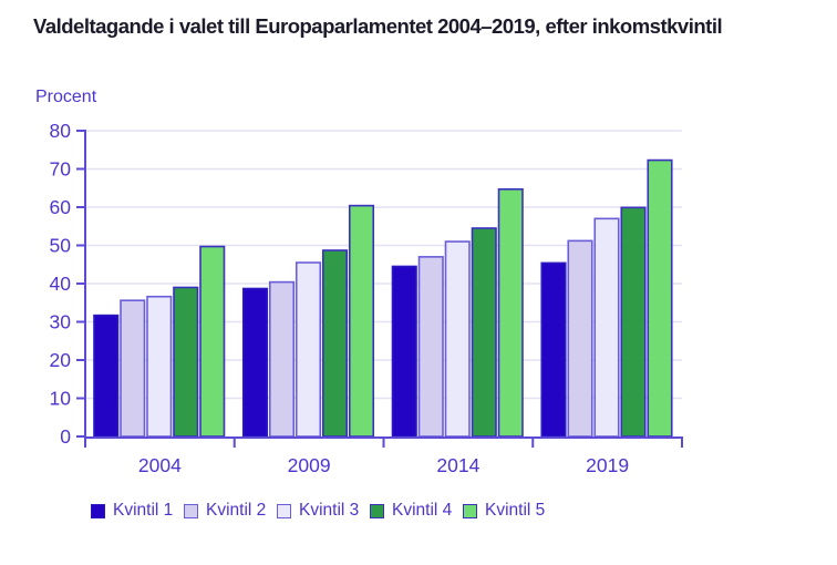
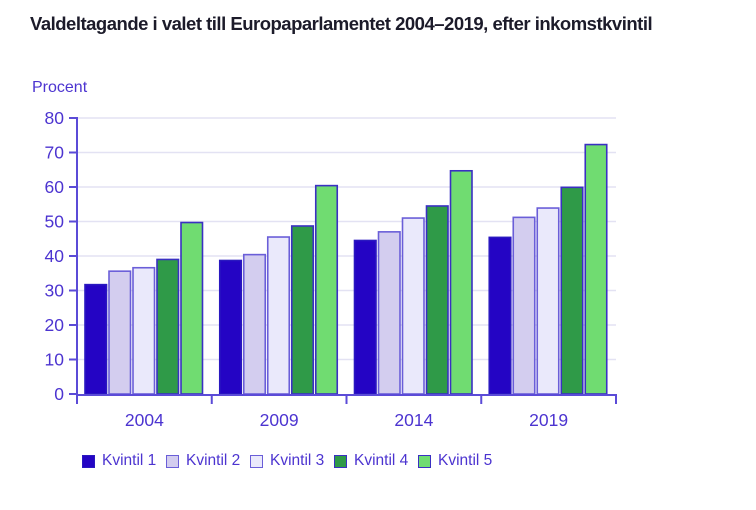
Kvintil 3/2019: 57 -> 54
